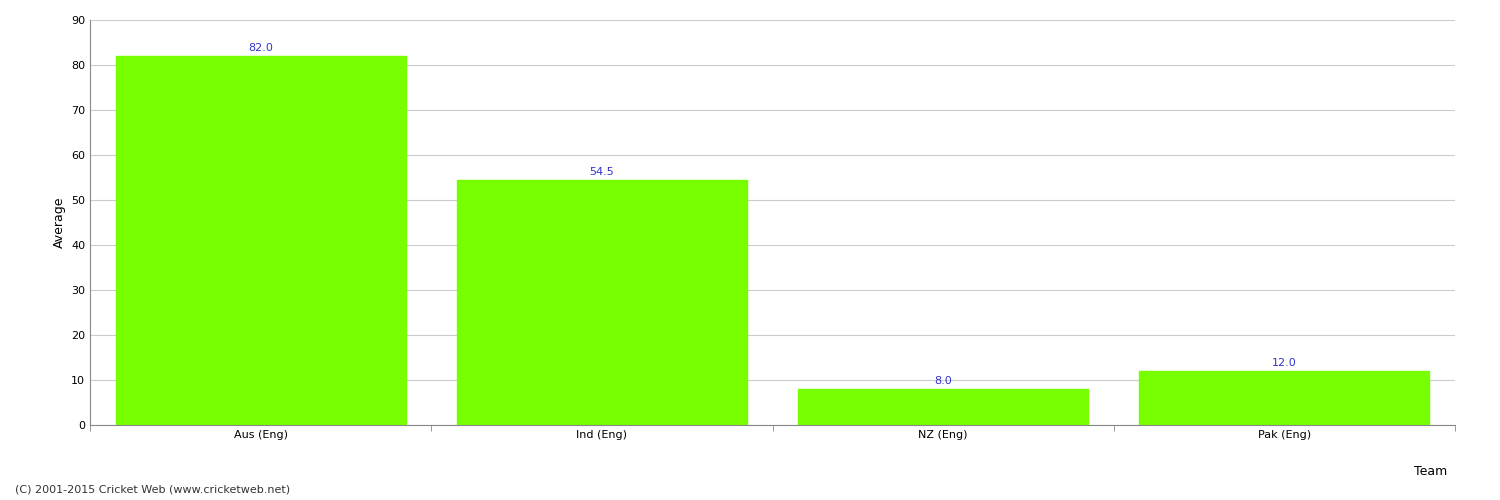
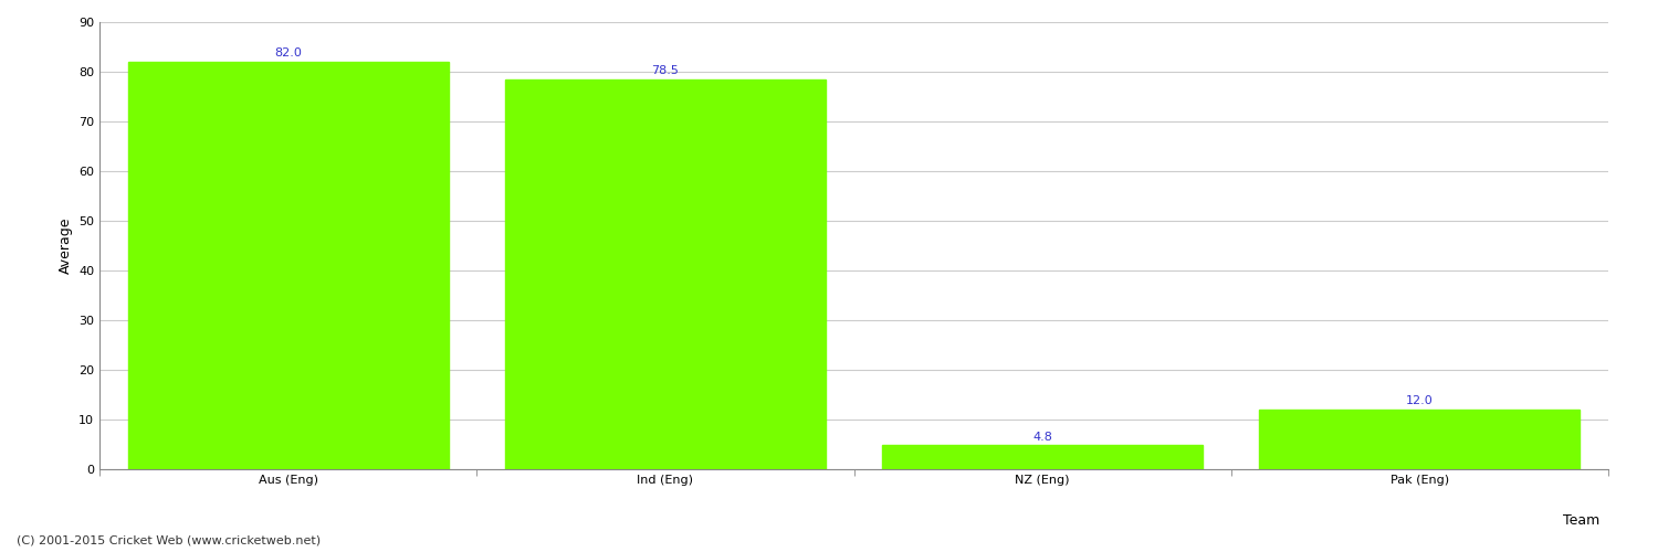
Ind (Eng): 54.5 -> 78.5
NZ (Eng): 8.0 -> 4.8
